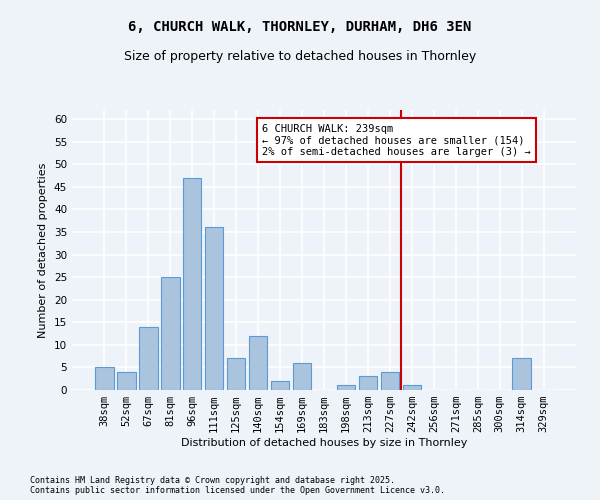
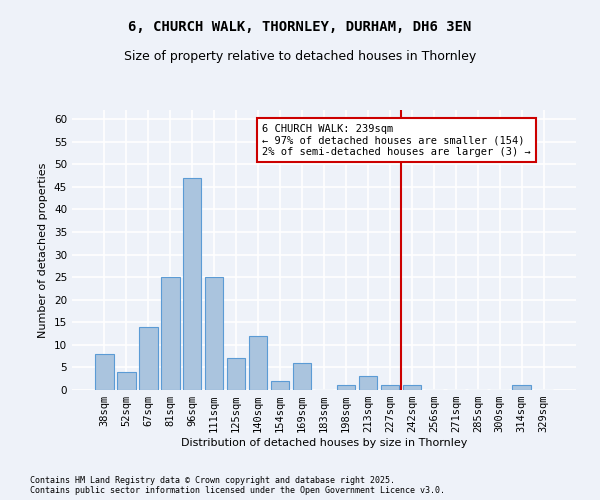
38sqm: 5 -> 8
111sqm: 36 -> 25
227sqm: 4 -> 1
314sqm: 7 -> 1
